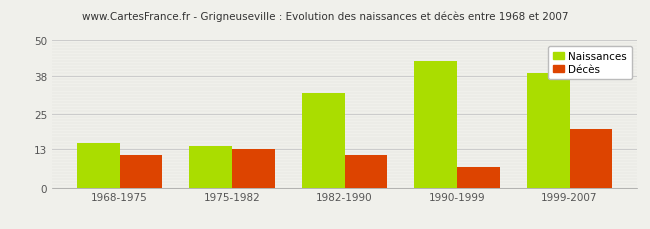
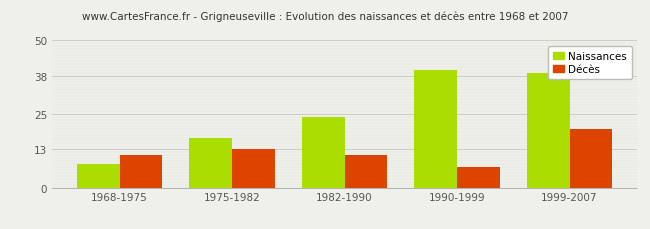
Naissances/1968-1975: 15 -> 8
Naissances/1975-1982: 14 -> 17
Naissances/1982-1990: 32 -> 24
Naissances/1990-1999: 43 -> 40
